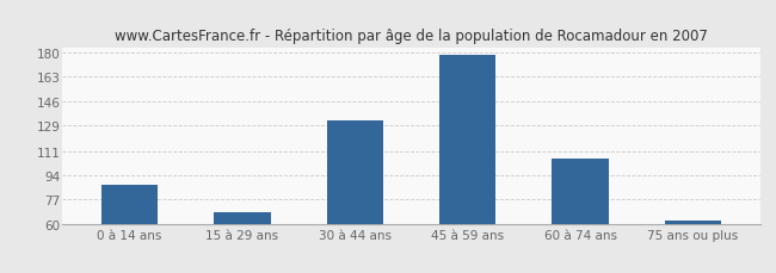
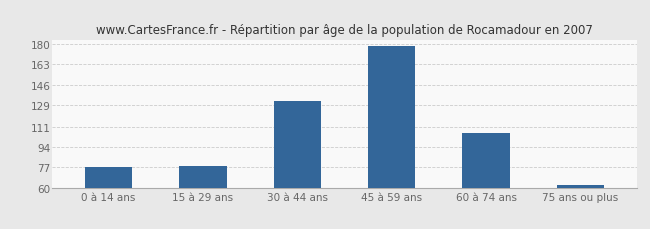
0 à 14 ans: 87 -> 77
15 à 29 ans: 68 -> 78
